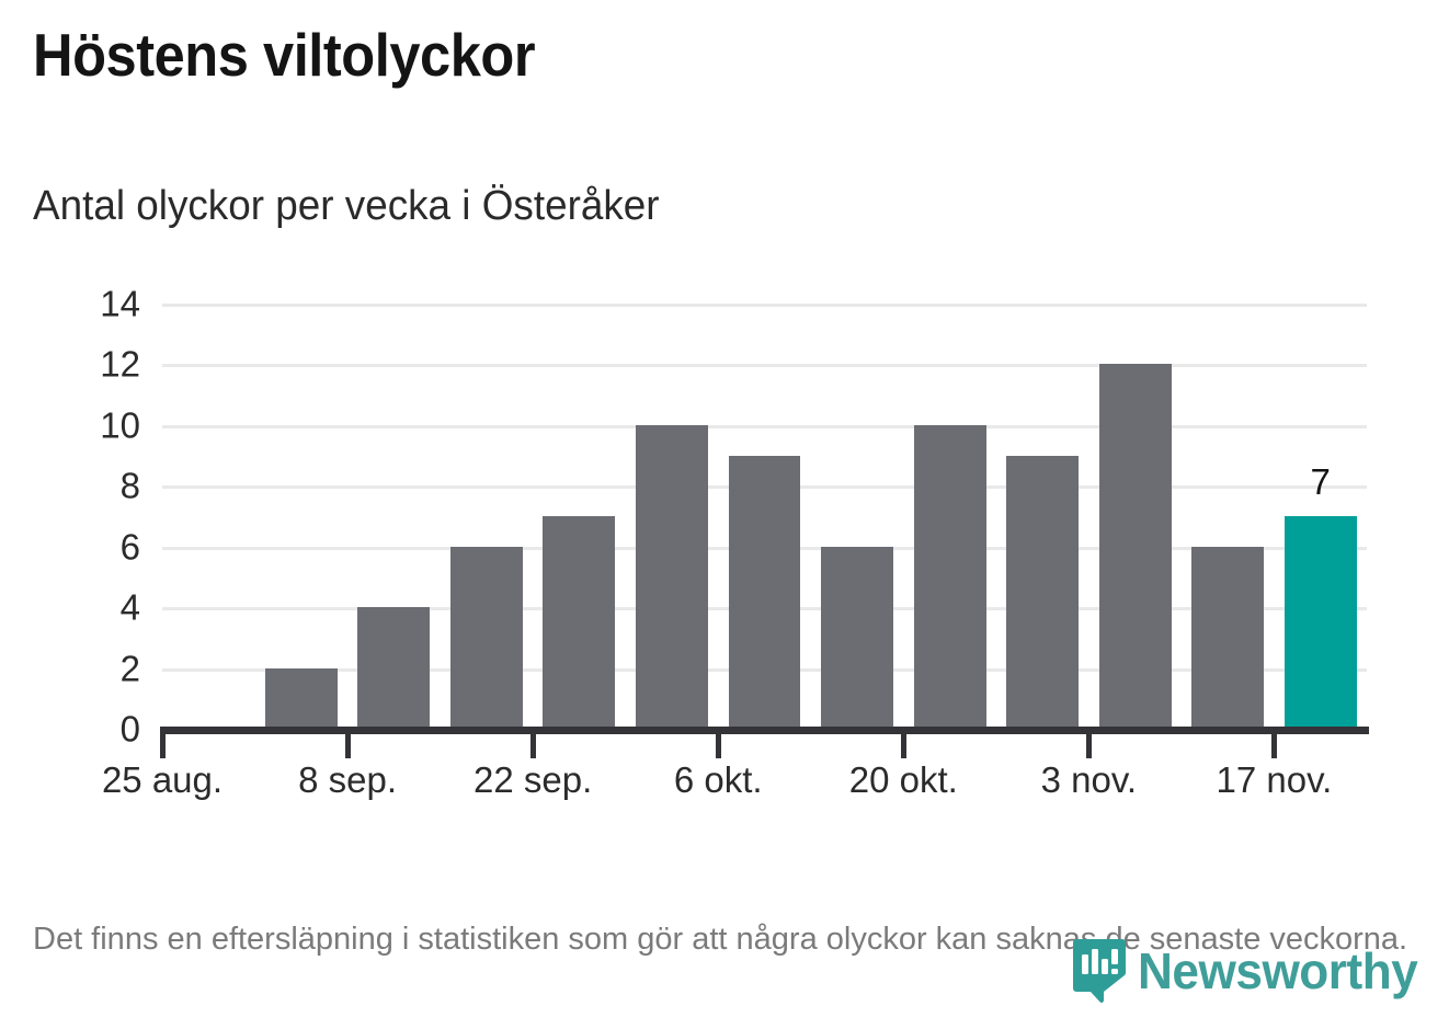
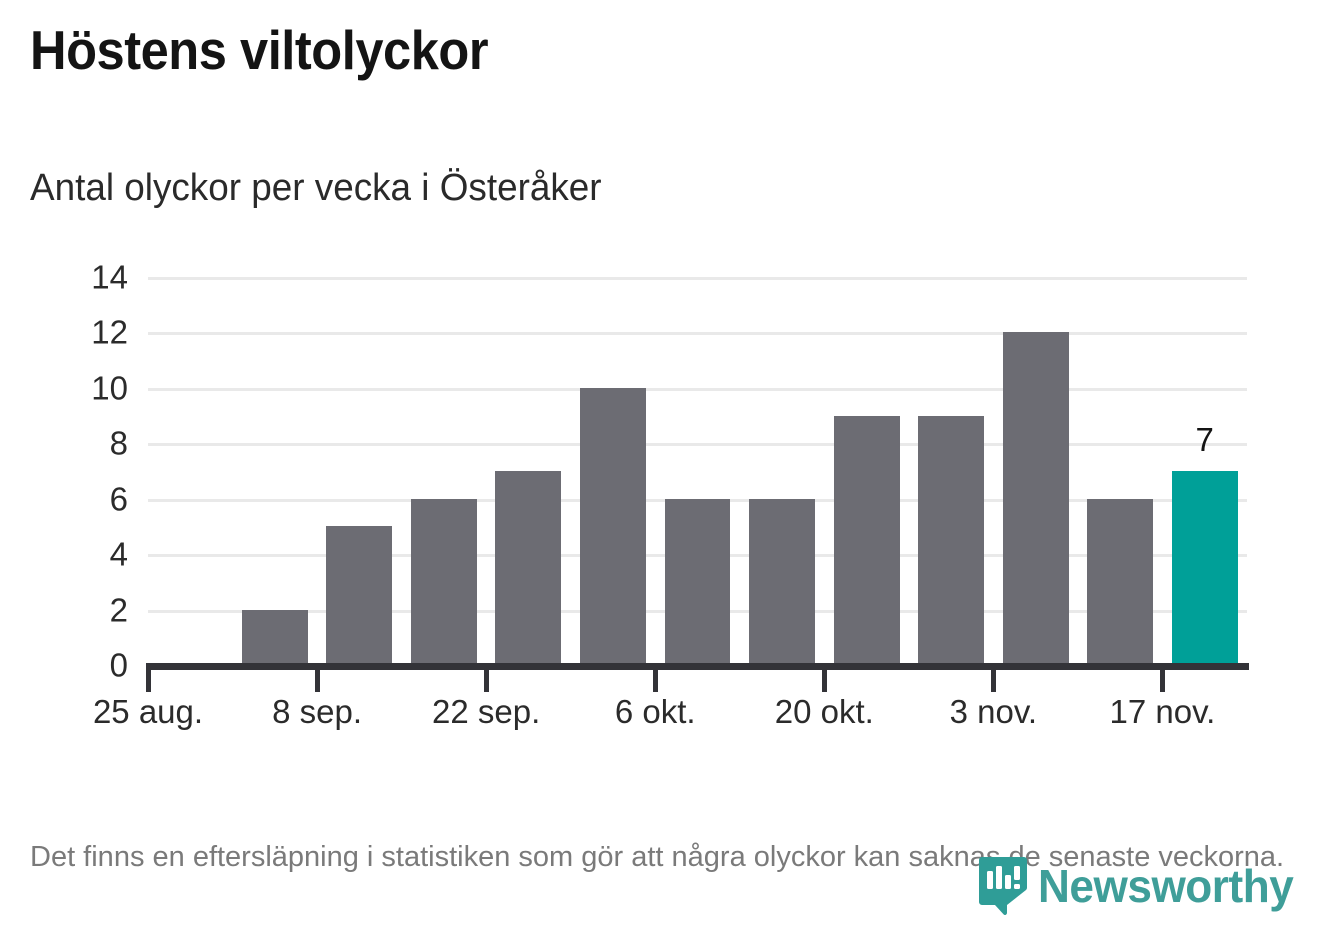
8 sep.: 4 -> 5
6 okt.: 9 -> 6
20 okt.: 10 -> 9
